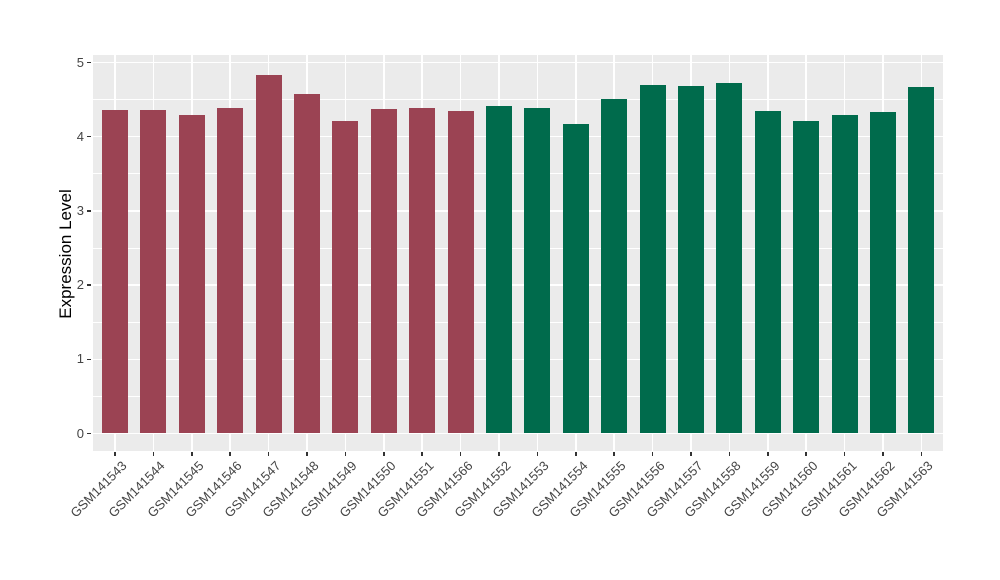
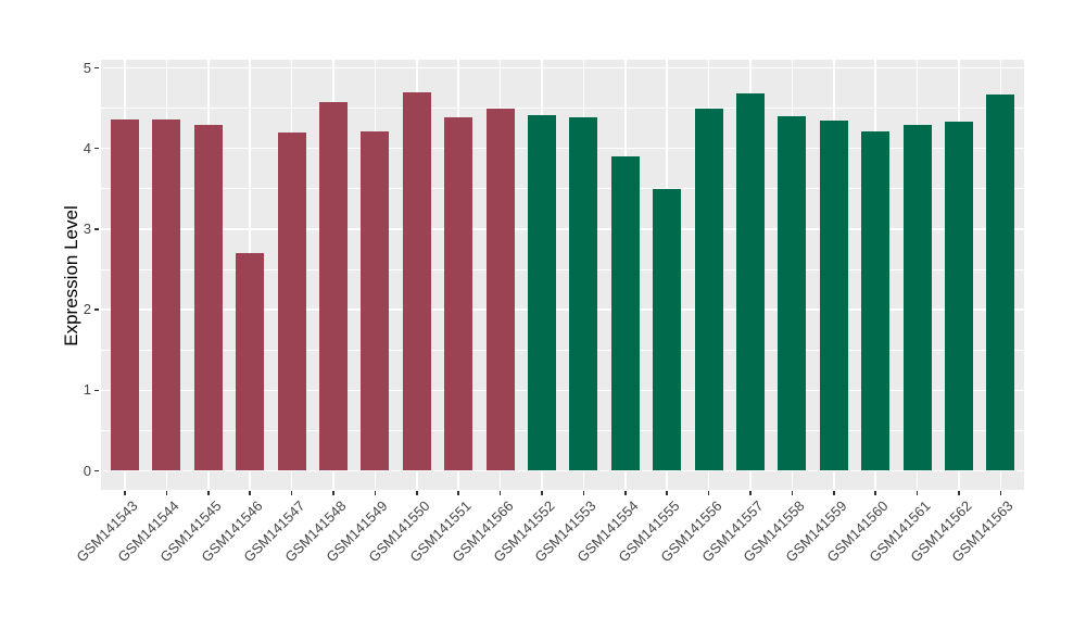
GSM141546: 4.4 -> 2.7
GSM141547: 4.8 -> 4.2
GSM141550: 4.4 -> 4.7
GSM141566: 4.3 -> 4.5
GSM141554: 4.2 -> 3.9
GSM141555: 4.5 -> 3.5
GSM141556: 4.7 -> 4.5
GSM141558: 4.7 -> 4.4
